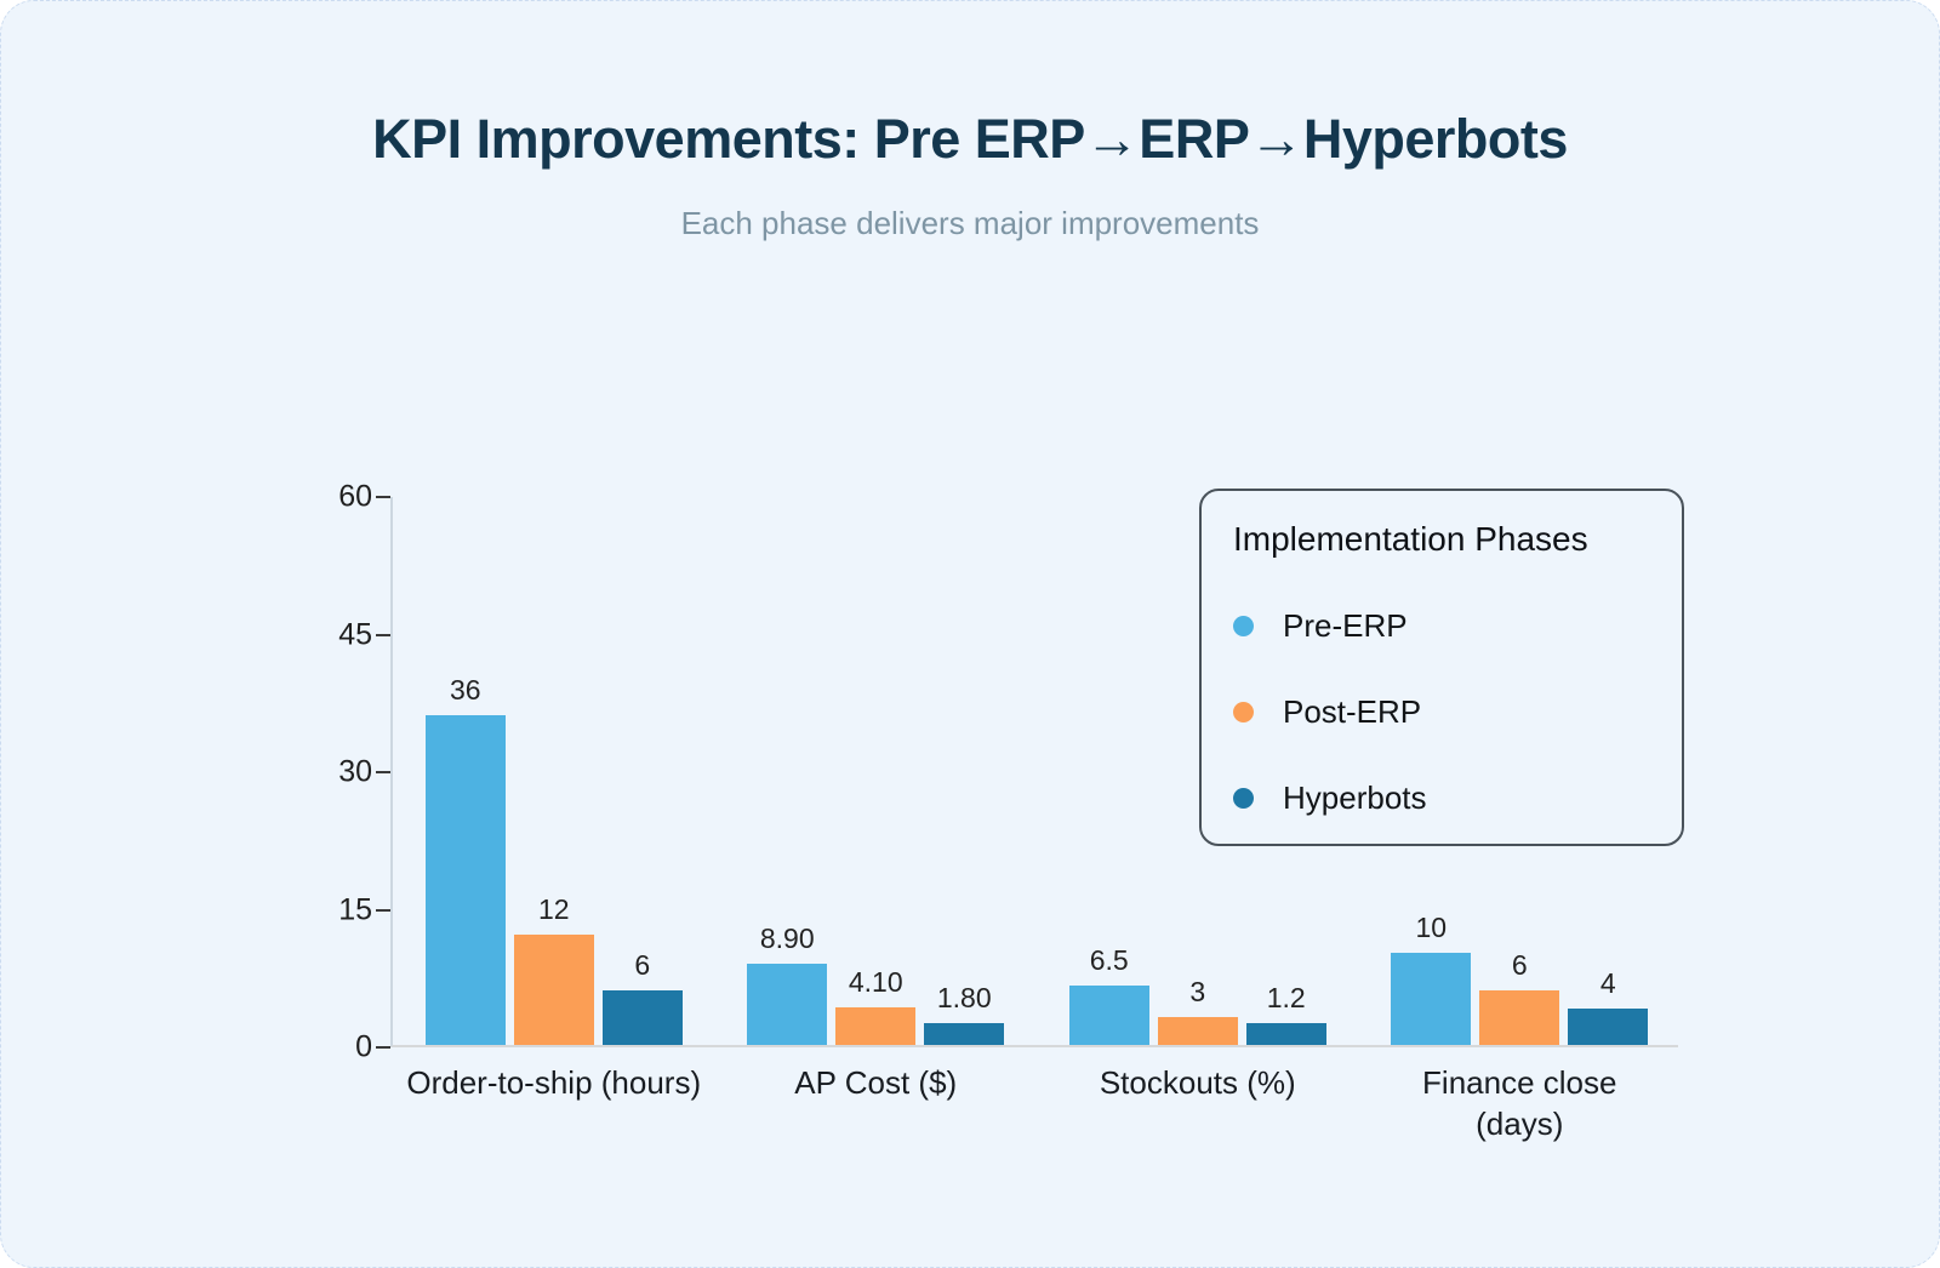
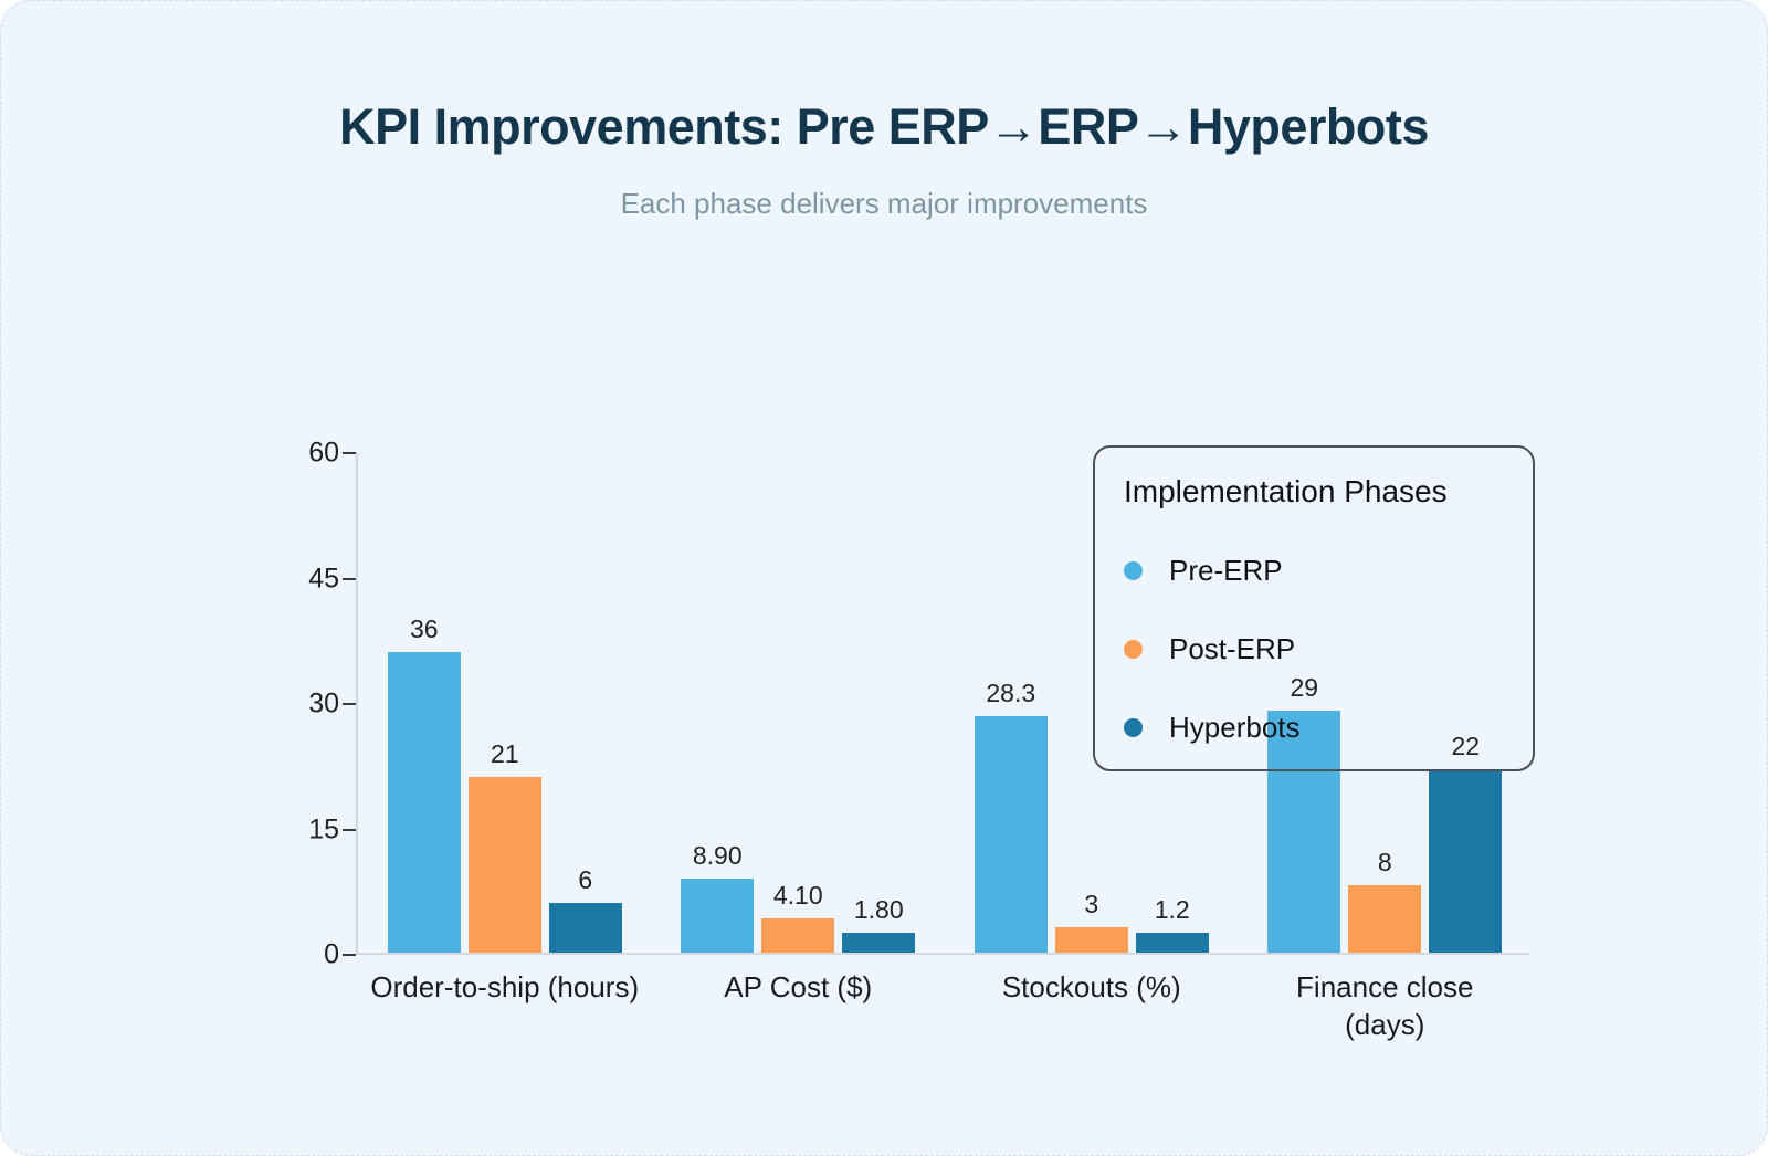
Post-ERP/Order-to-ship (hours): 12 -> 21
Pre-ERP/Stockouts (%): 6.5 -> 28.3
Pre-ERP/Finance close (days): 10 -> 29
Post-ERP/Finance close (days): 6 -> 8
Hyperbots/Finance close (days): 4 -> 22
